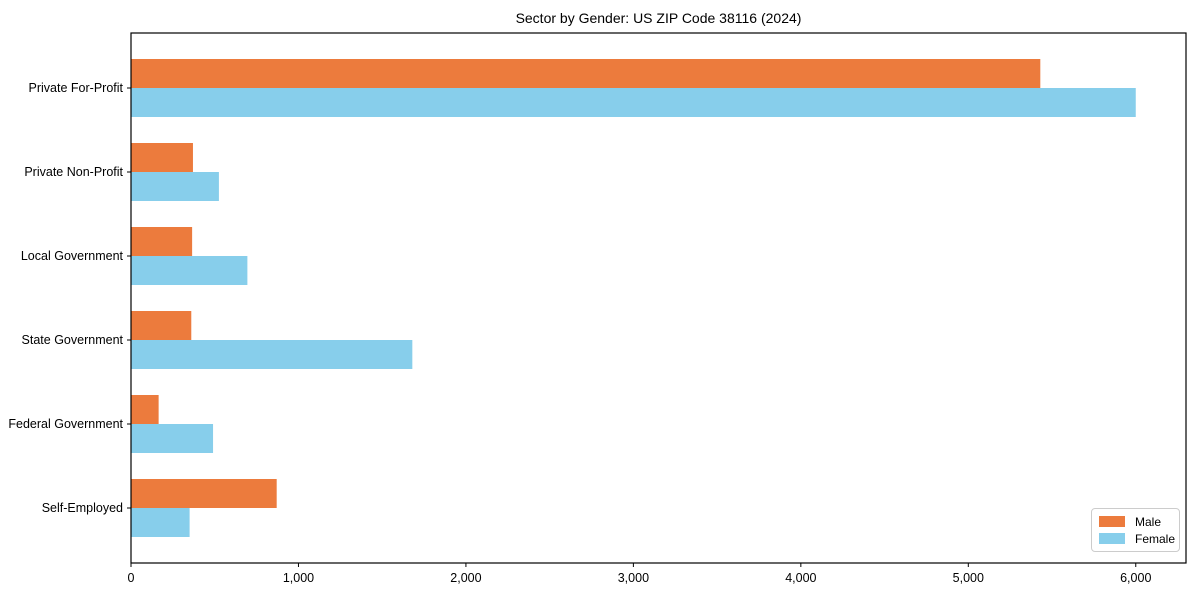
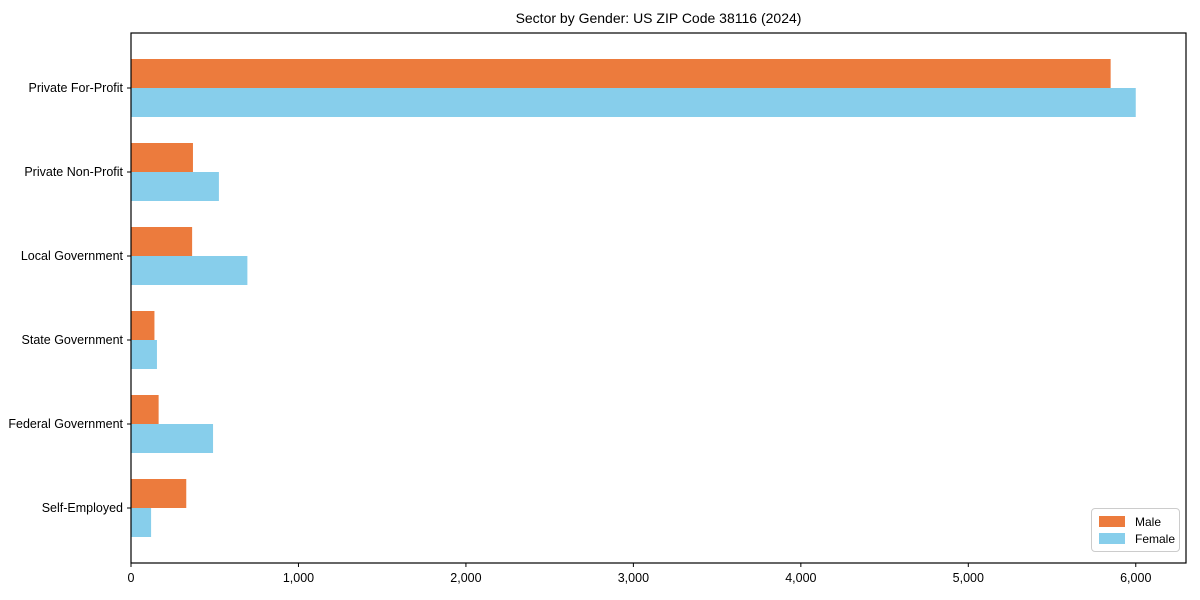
Male/Private For-Profit: 5430 -> 5850
Male/State Government: 360 -> 140
Female/State Government: 1680 -> 160
Male/Self-Employed: 870 -> 330
Female/Self-Employed: 350 -> 120
